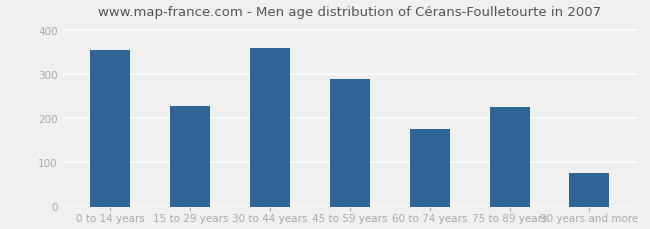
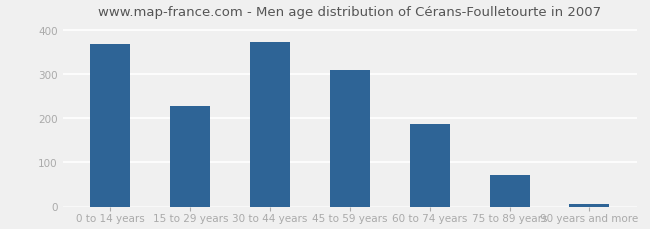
0 to 14 years: 355 -> 370
30 to 44 years: 360 -> 373
45 to 59 years: 290 -> 309
60 to 74 years: 175 -> 188
75 to 89 years: 225 -> 71
90 years and more: 75 -> 5
